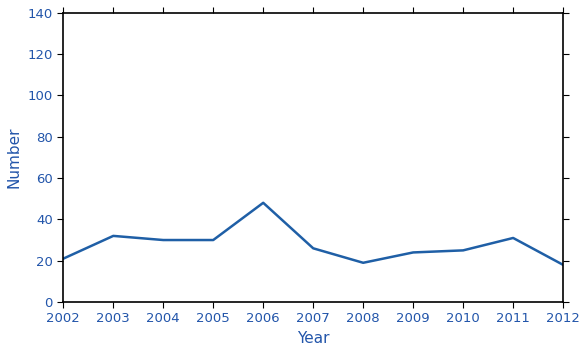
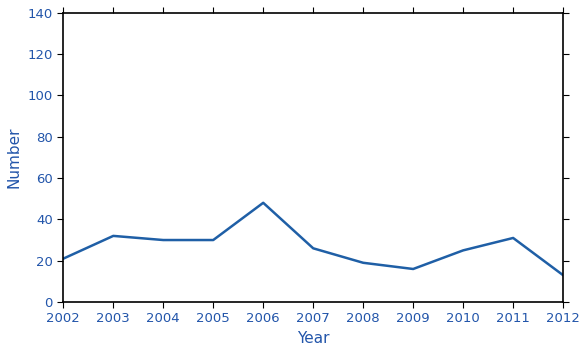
2009: 24 -> 16
2012: 18 -> 13
